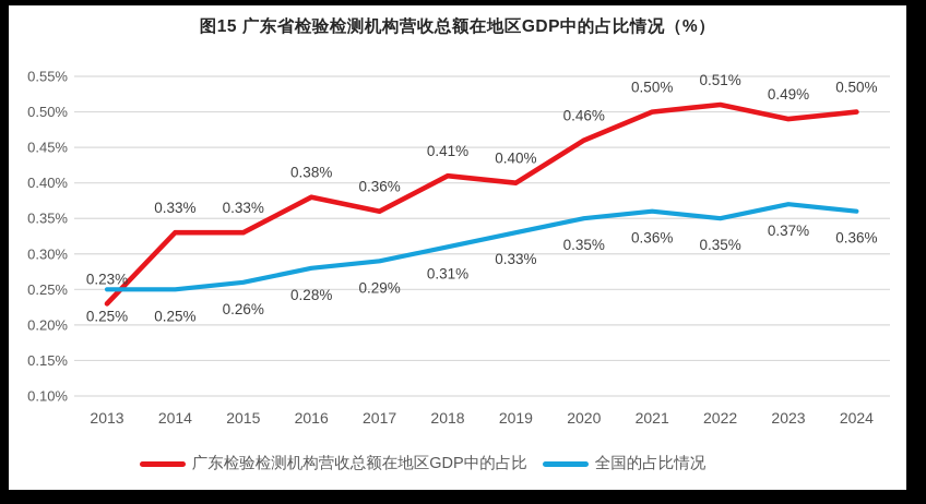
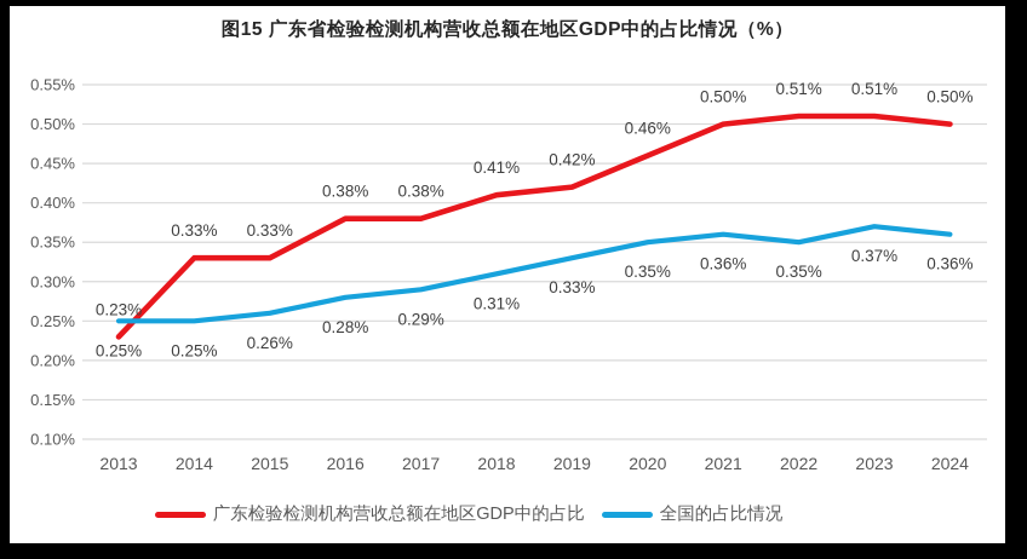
广东检验检测机构营收总额在地区GDP中的占比/2017: 0.36% -> 0.38%
广东检验检测机构营收总额在地区GDP中的占比/2019: 0.40% -> 0.42%
广东检验检测机构营收总额在地区GDP中的占比/2023: 0.49% -> 0.51%
